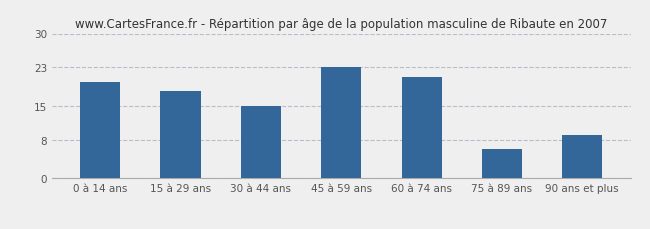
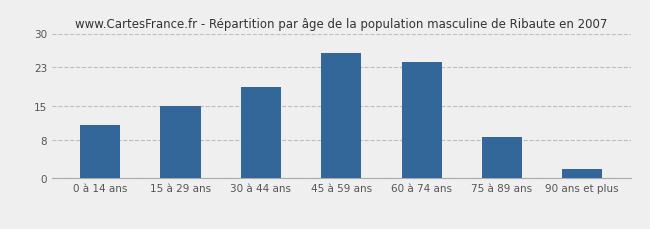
0 à 14 ans: 20.0 -> 11.0
15 à 29 ans: 18.0 -> 15.0
30 à 44 ans: 15.0 -> 19.0
45 à 59 ans: 23.0 -> 26.0
60 à 74 ans: 21.0 -> 24.0
75 à 89 ans: 6.0 -> 8.5
90 ans et plus: 9.0 -> 2.0
